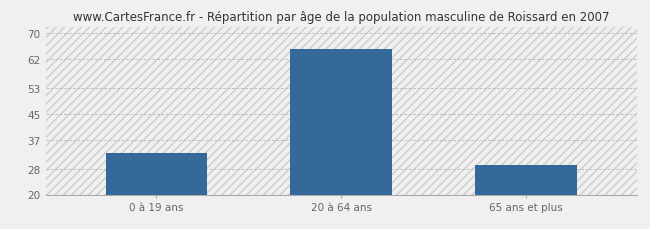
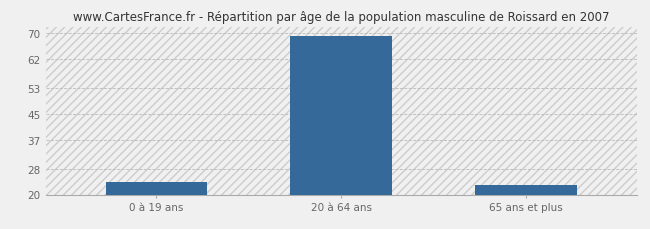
0 à 19 ans: 33 -> 24
20 à 64 ans: 65 -> 69
65 ans et plus: 29 -> 23
